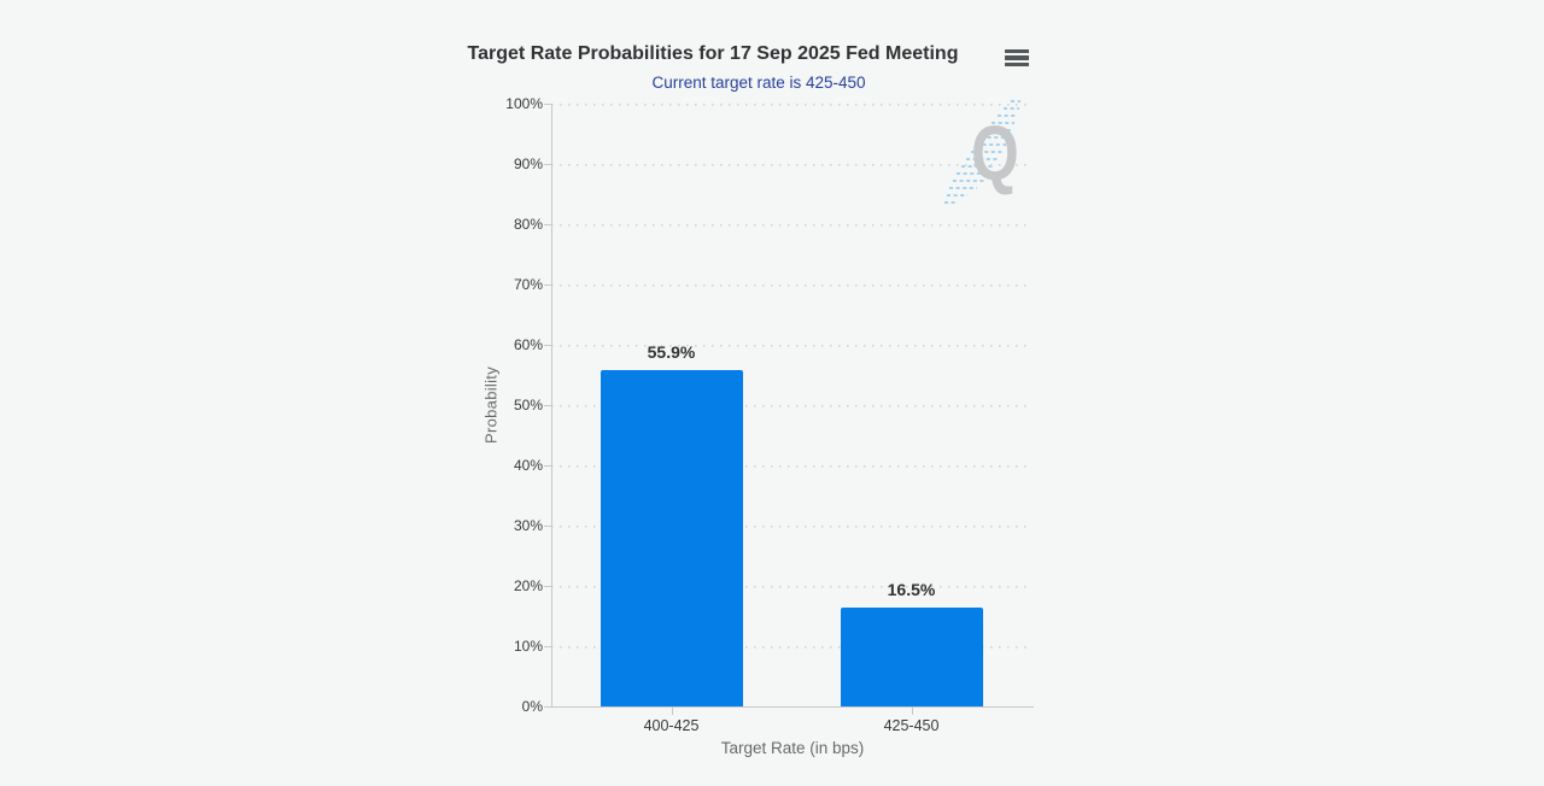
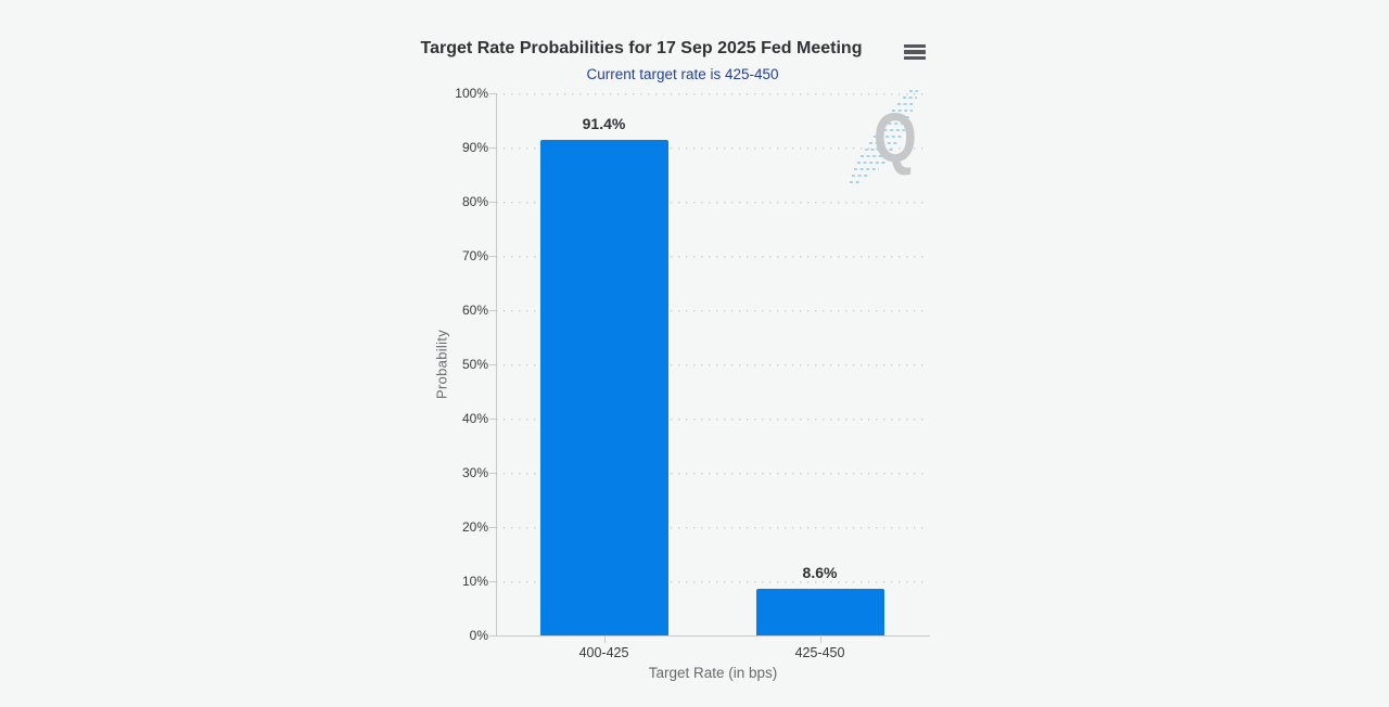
400-425: 55.9% -> 91.4%
425-450: 16.5% -> 8.6%
